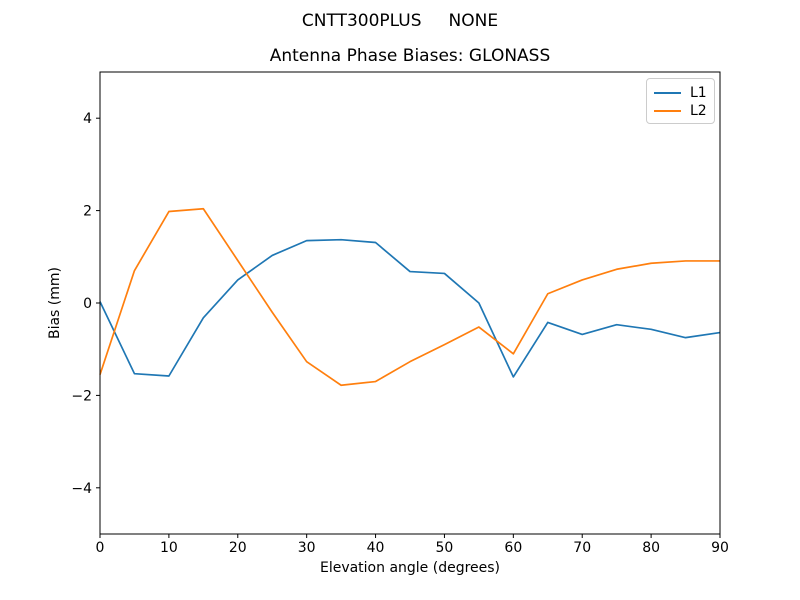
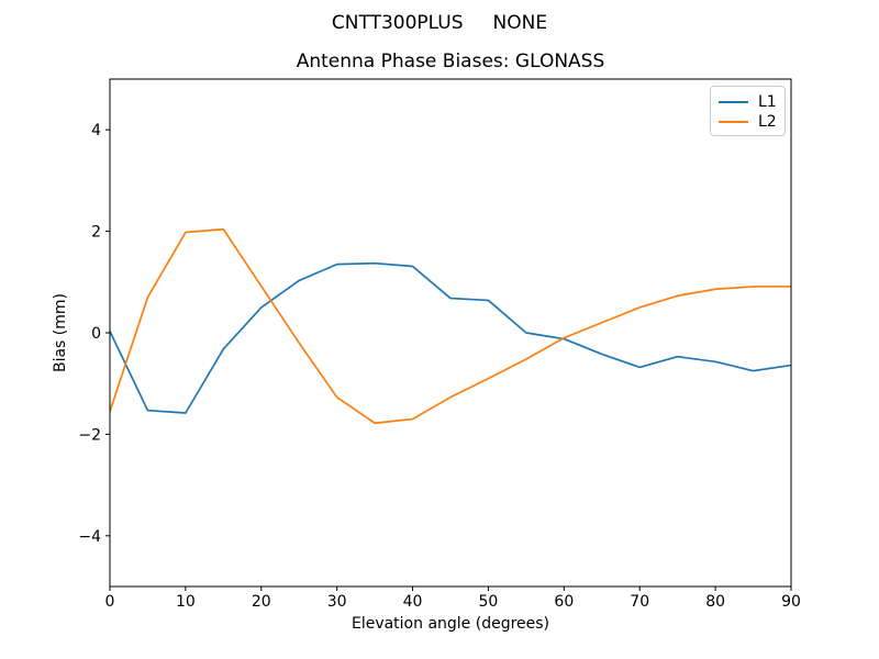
L1/60: -1.6 -> -0.1
L2/60: -1.1 -> -0.1
